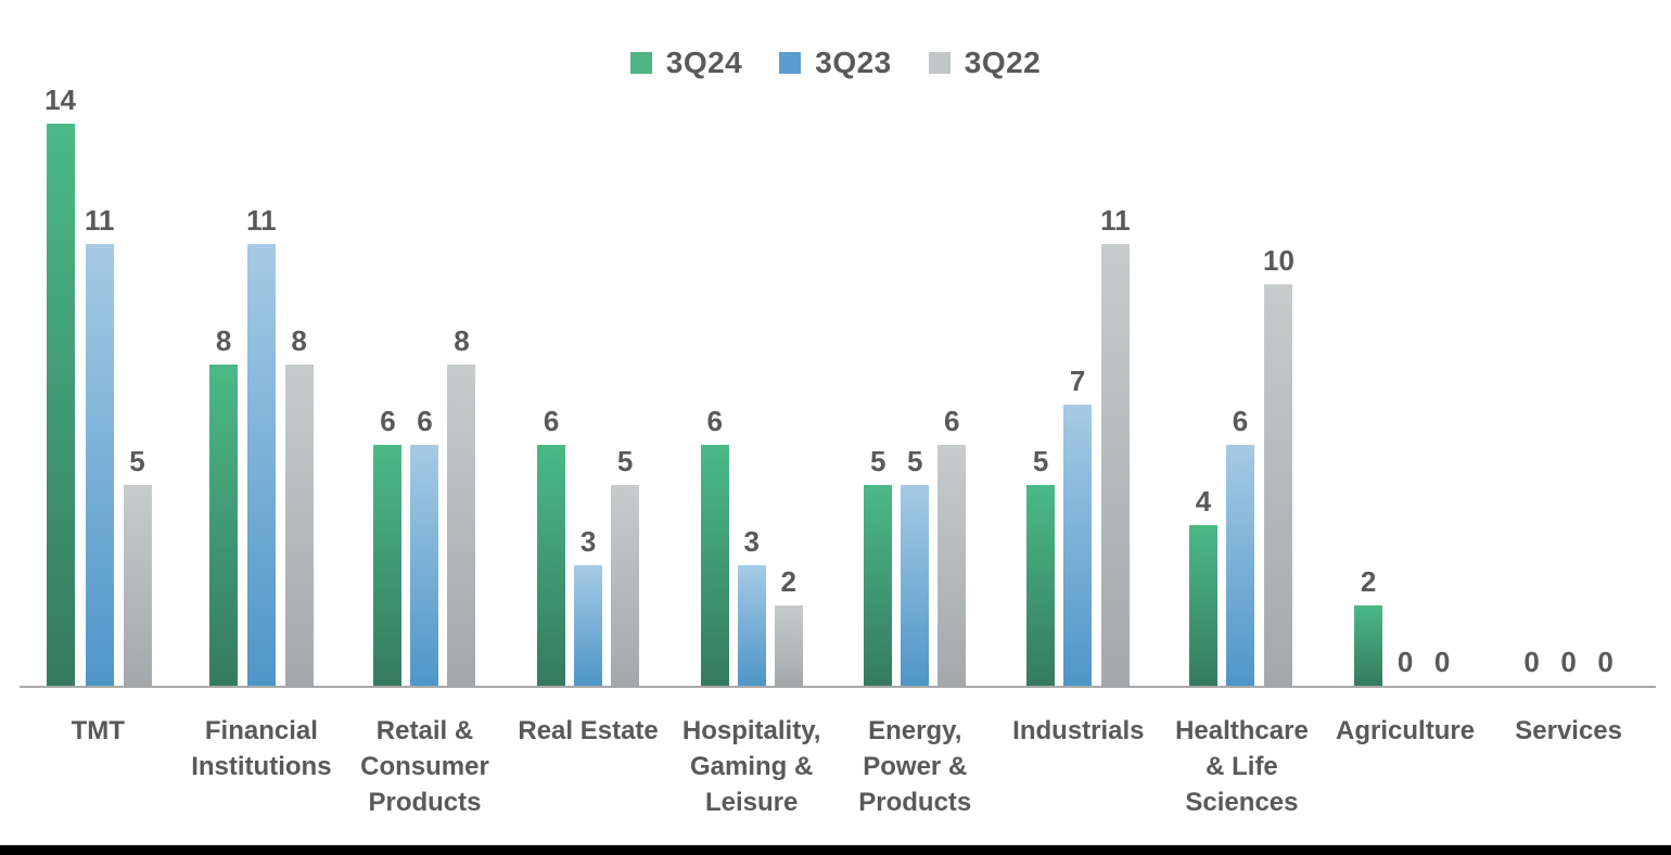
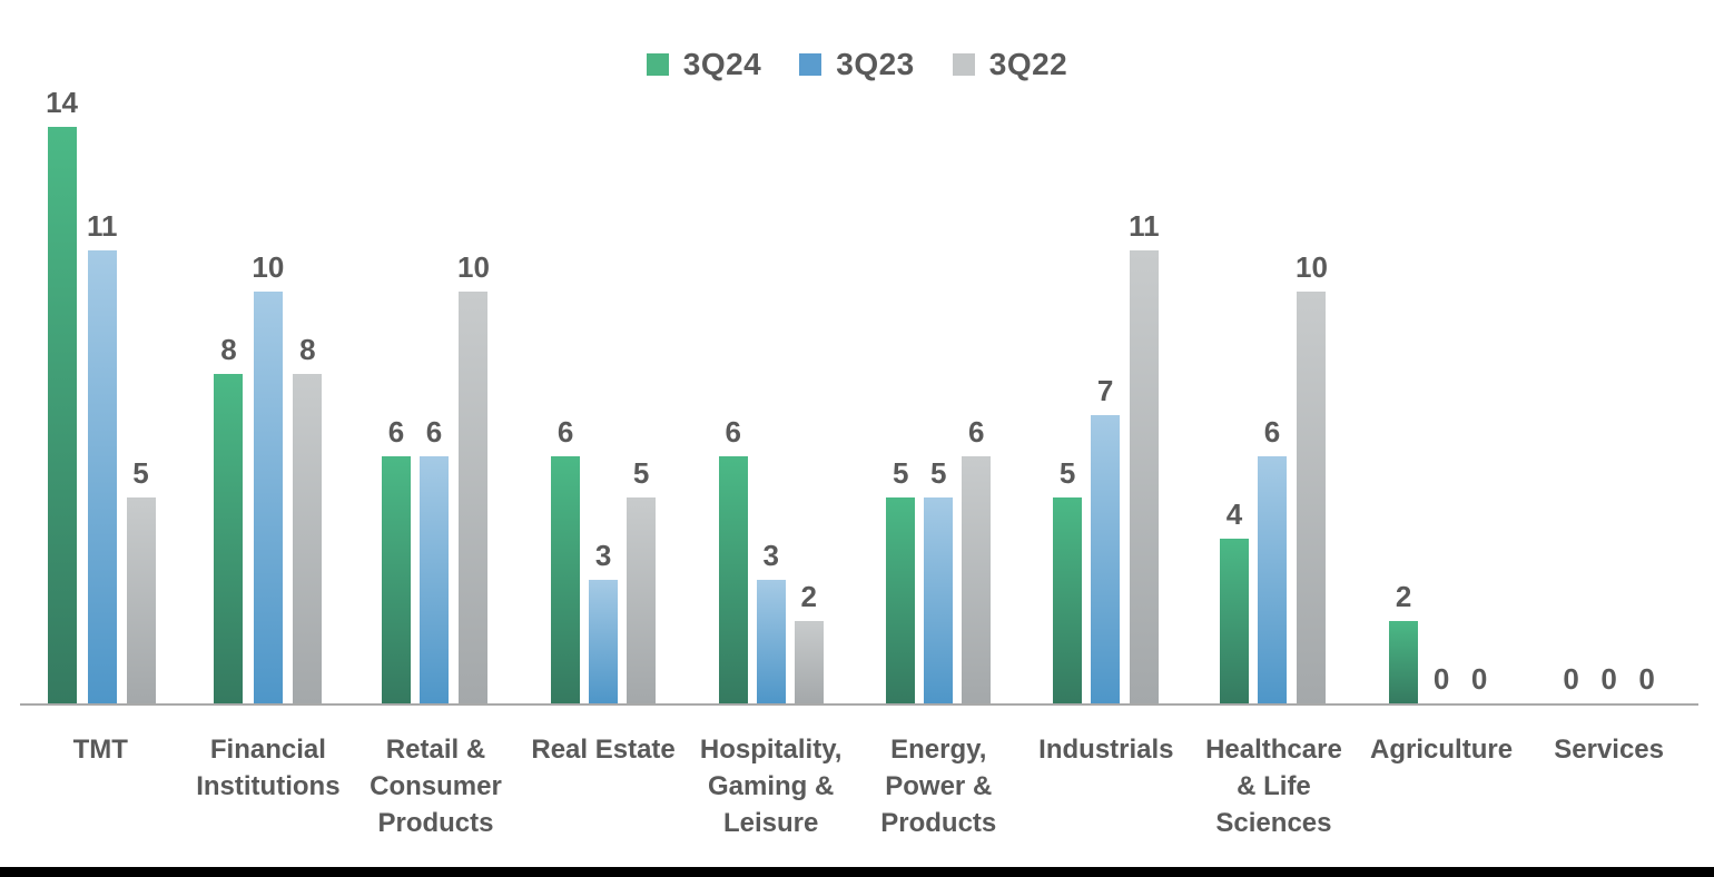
3Q23/Financial Institutions: 11 -> 10
3Q22/Retail & Consumer Products: 8 -> 10
